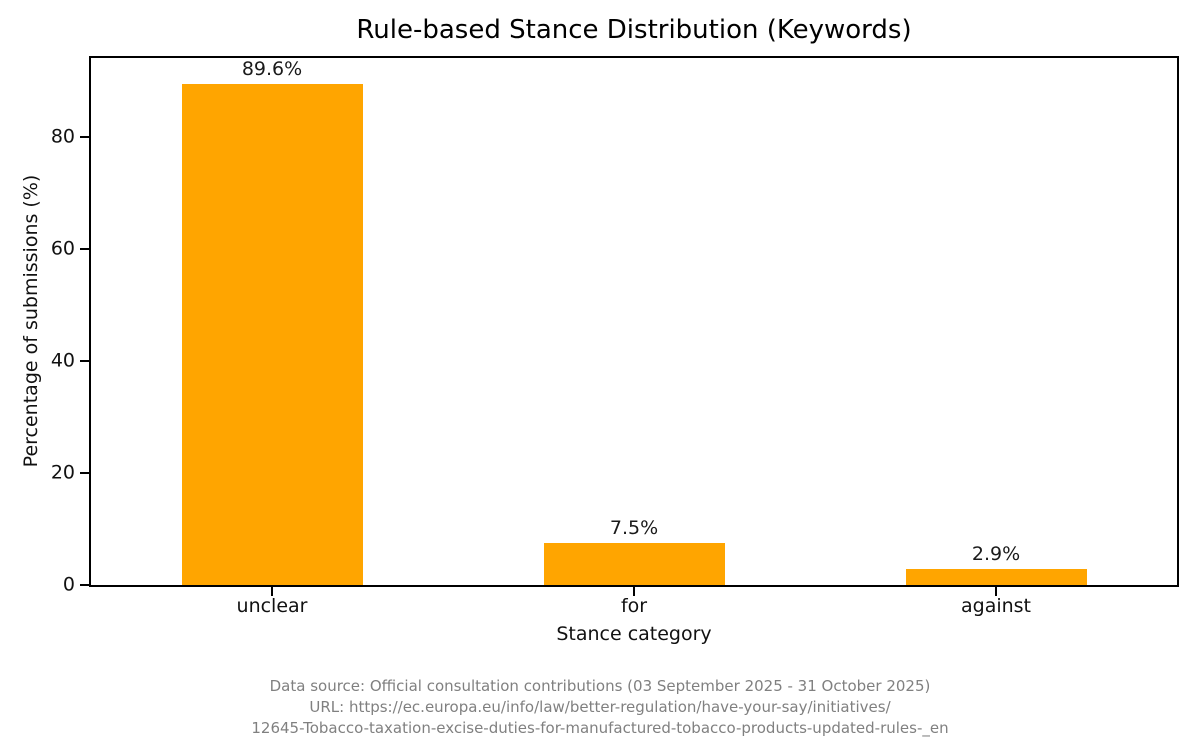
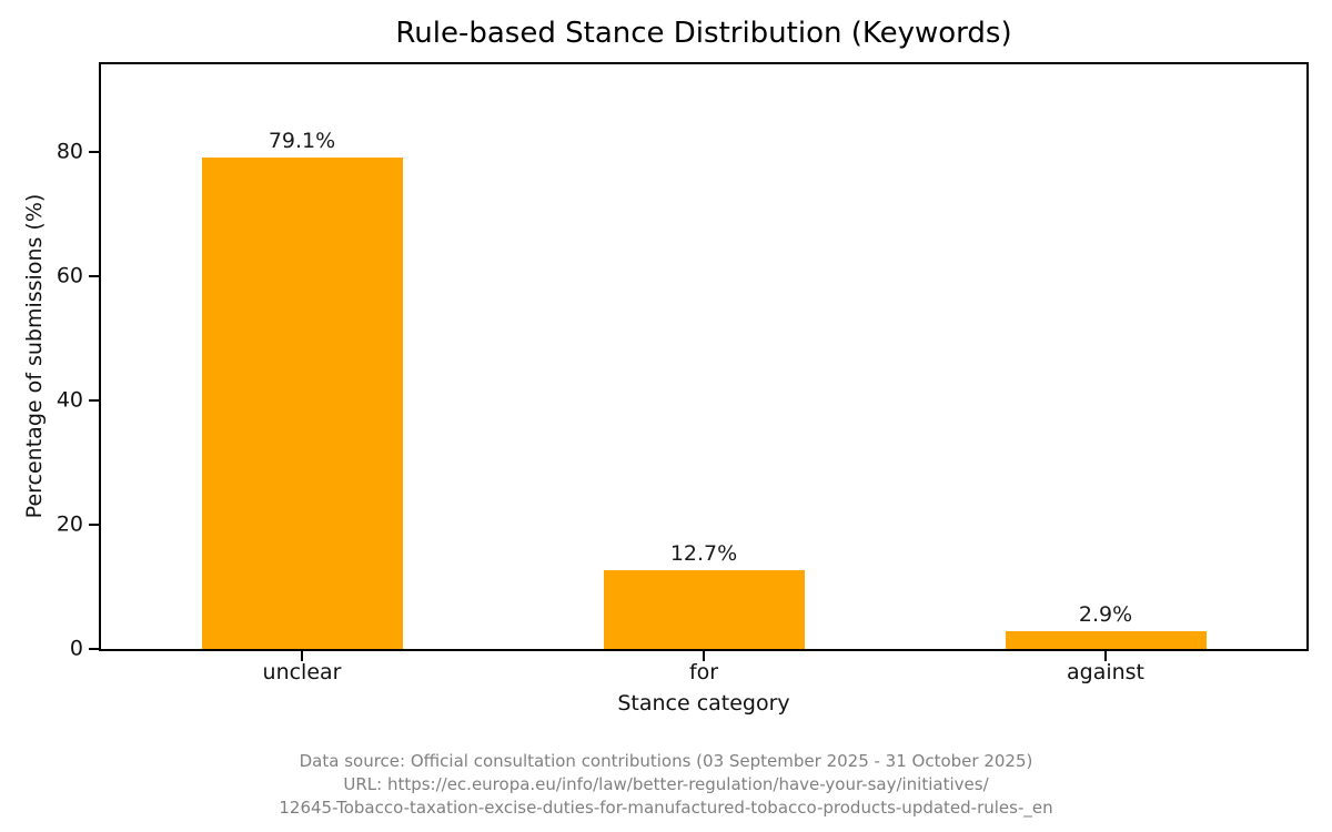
unclear: 89.6% -> 79.1%
for: 7.5% -> 12.7%
